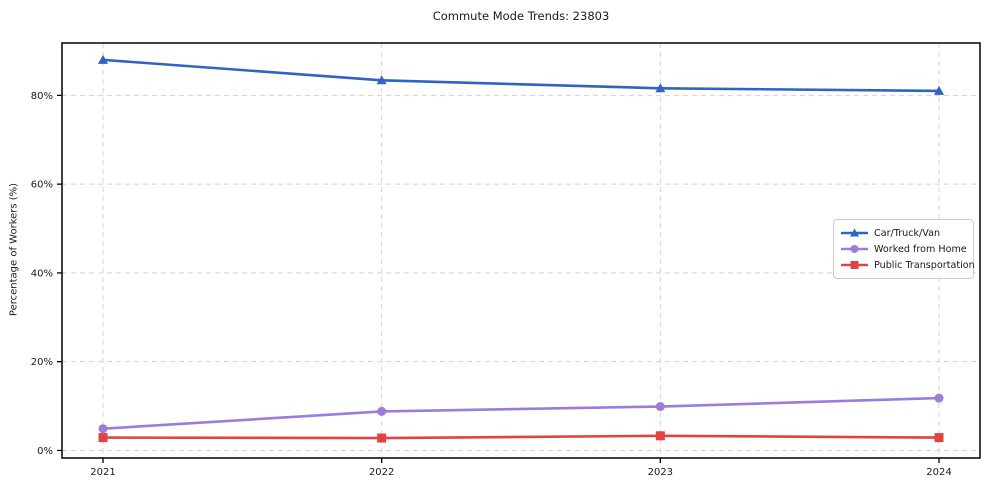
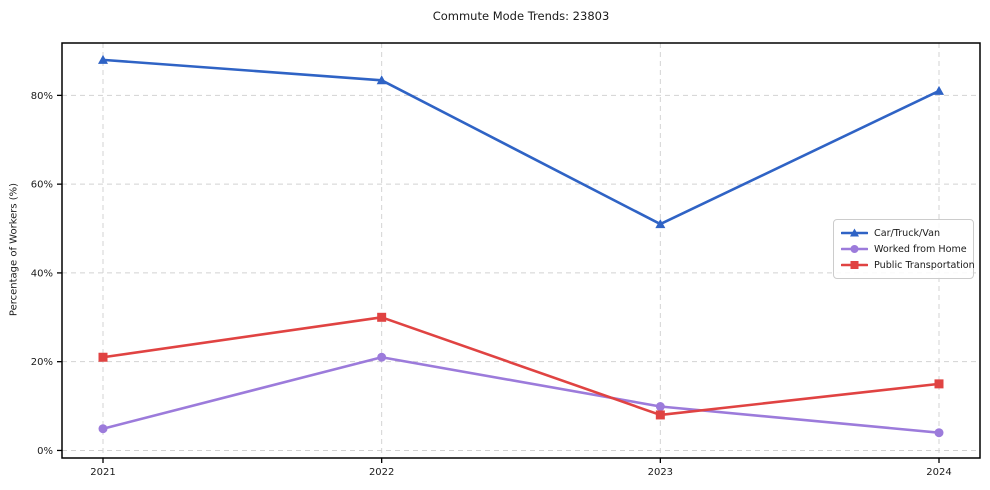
Public Transportation/2021: 3% -> 21%
Worked from Home/2022: 9% -> 21%
Public Transportation/2022: 3% -> 30%
Car/Truck/Van/2023: 82% -> 51%
Public Transportation/2023: 3% -> 8%
Worked from Home/2024: 12% -> 4%
Public Transportation/2024: 3% -> 15%
